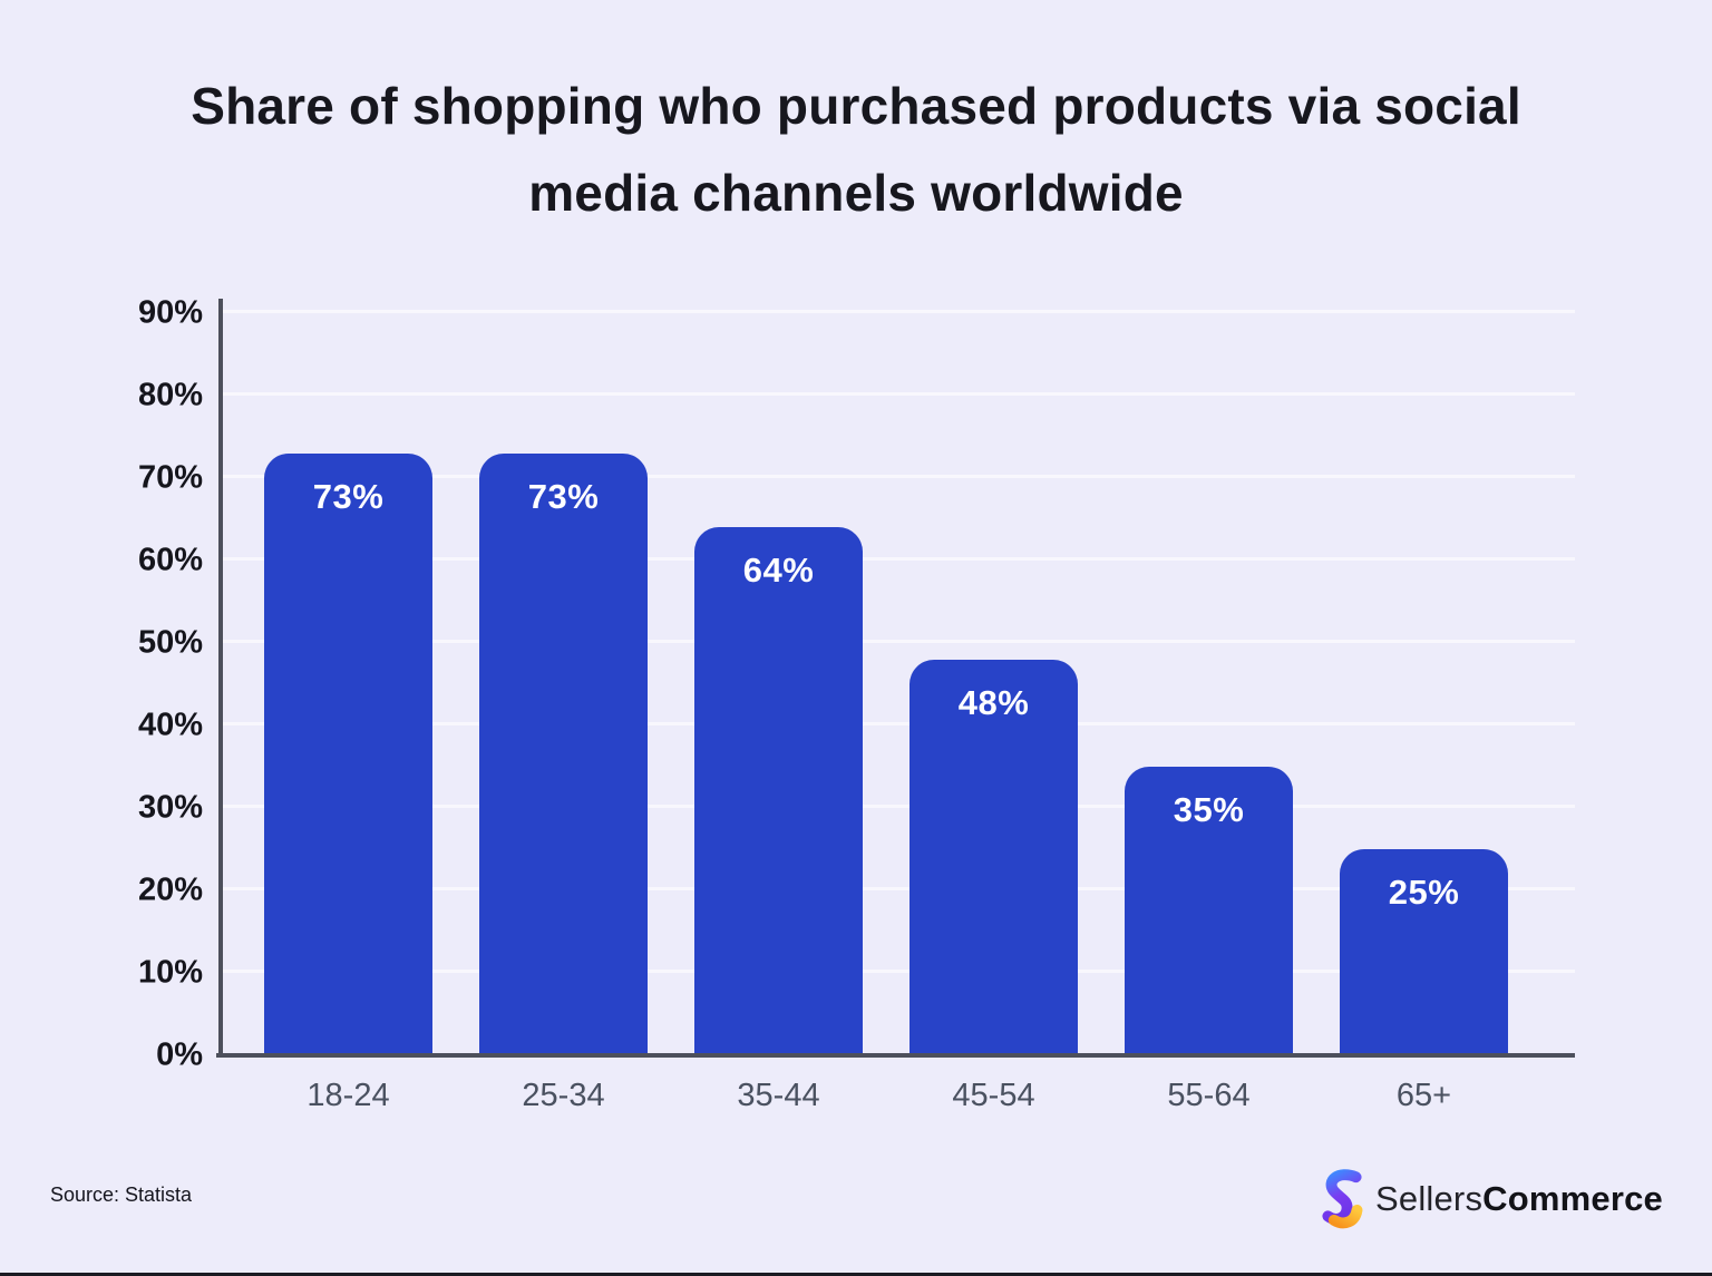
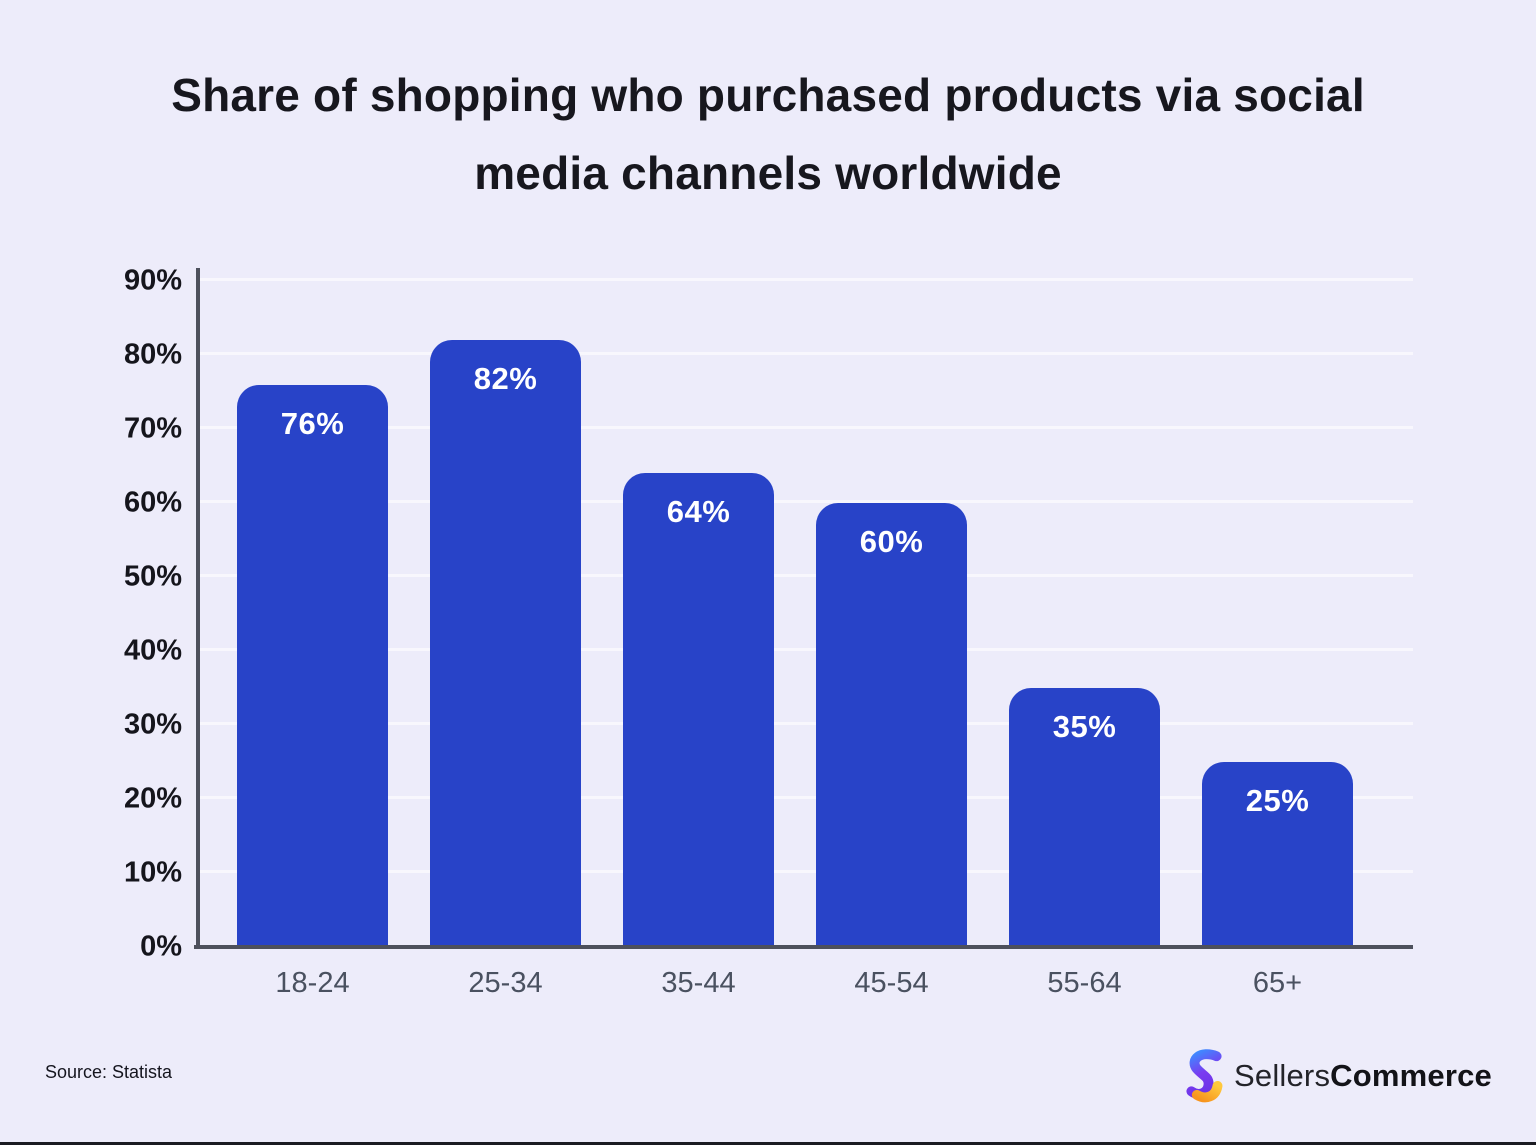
18-24: 73% -> 76%
25-34: 73% -> 82%
45-54: 48% -> 60%
